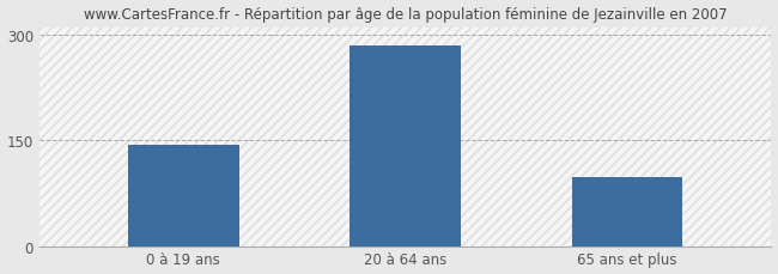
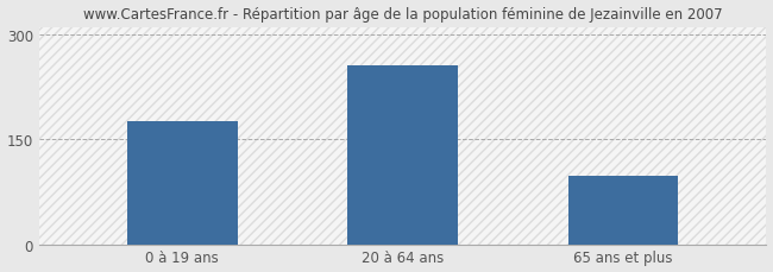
0 à 19 ans: 143 -> 176
20 à 64 ans: 285 -> 256
